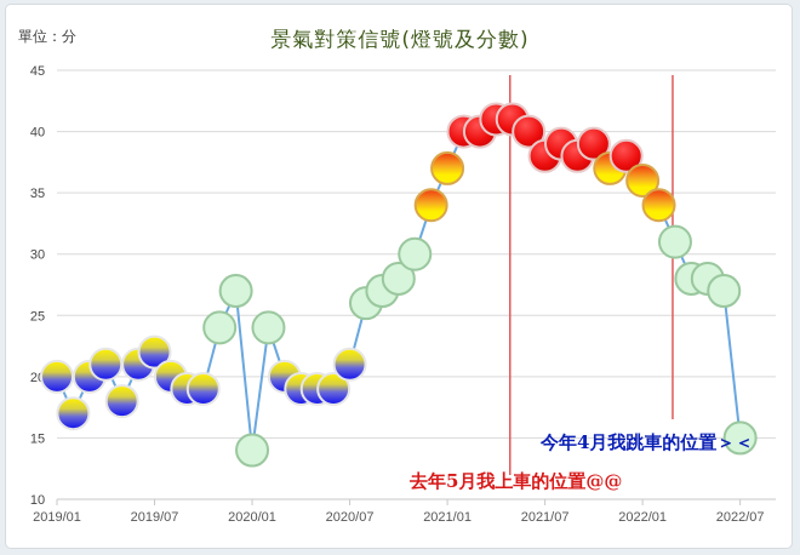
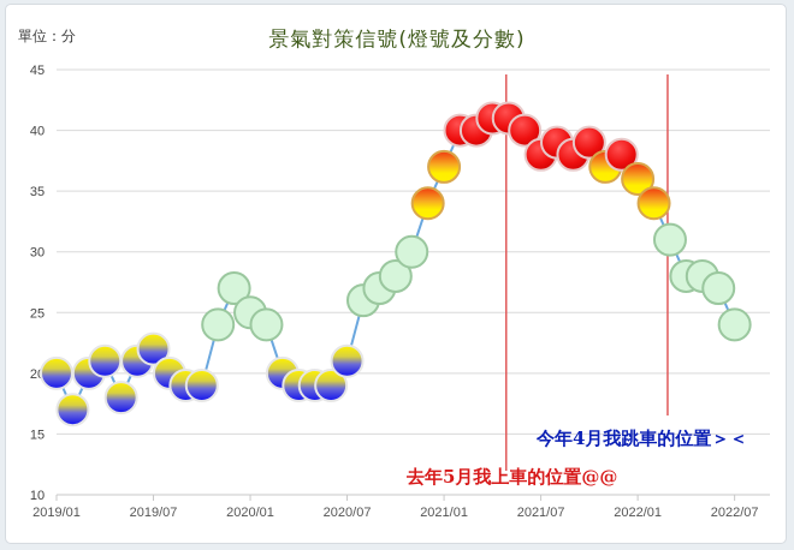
2020/01: 14 -> 25
2022/07: 15 -> 24
